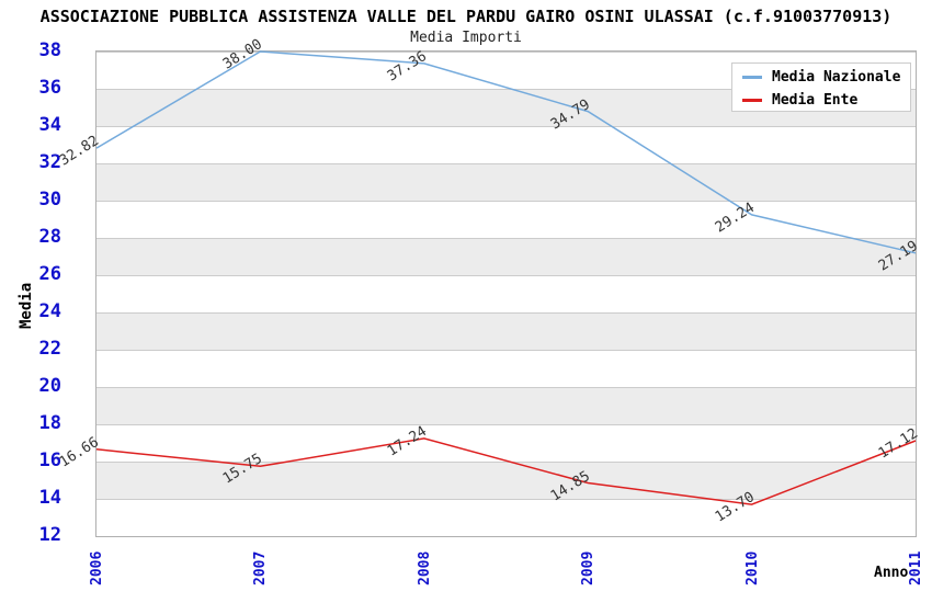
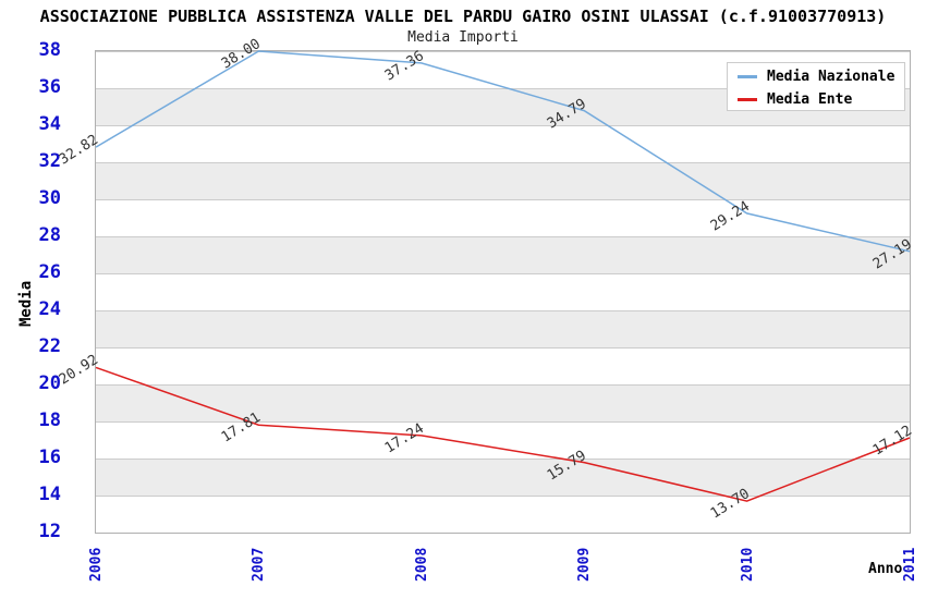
Media Ente/2006: 16.66 -> 20.92
Media Ente/2007: 15.75 -> 17.81
Media Ente/2009: 14.85 -> 15.79
